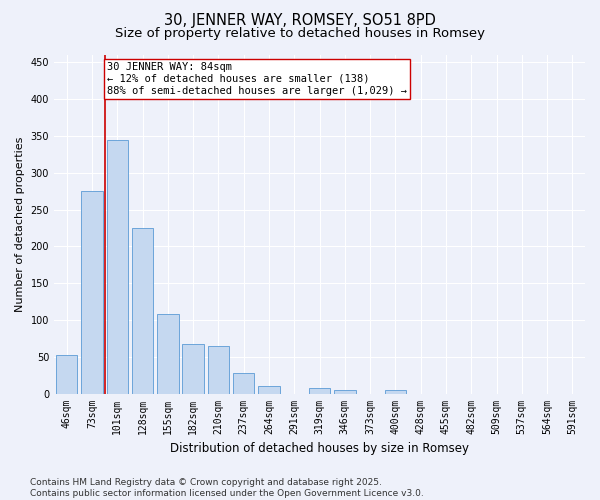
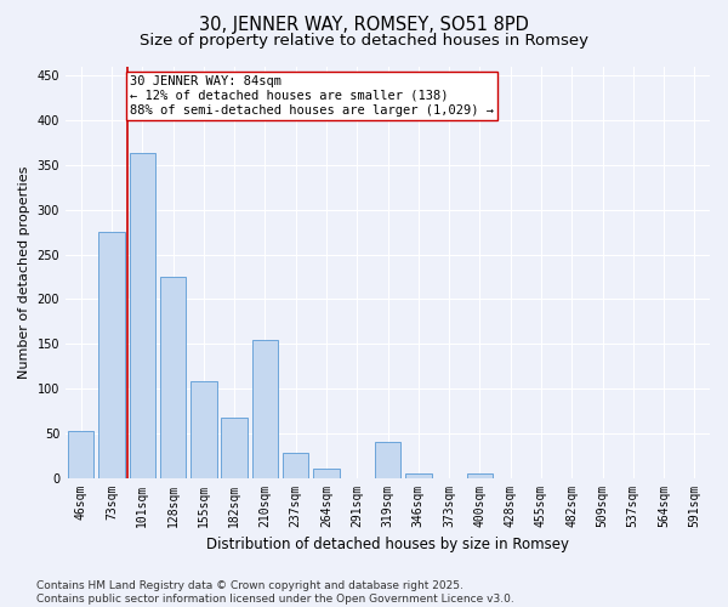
101sqm: 345 -> 364
210sqm: 65 -> 154
319sqm: 8 -> 40
